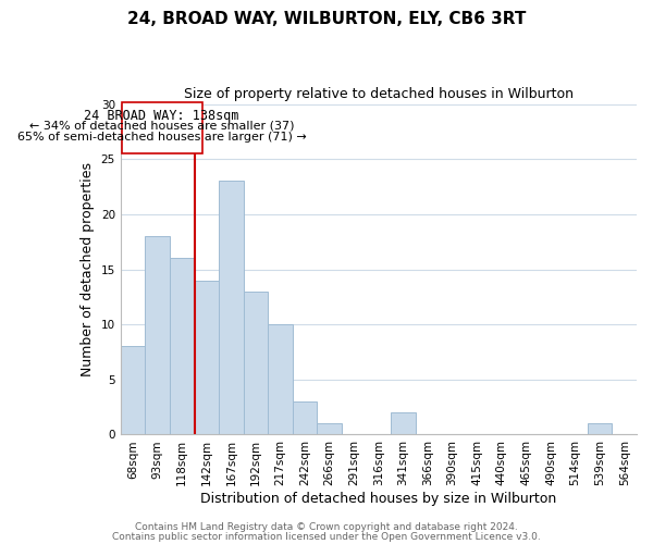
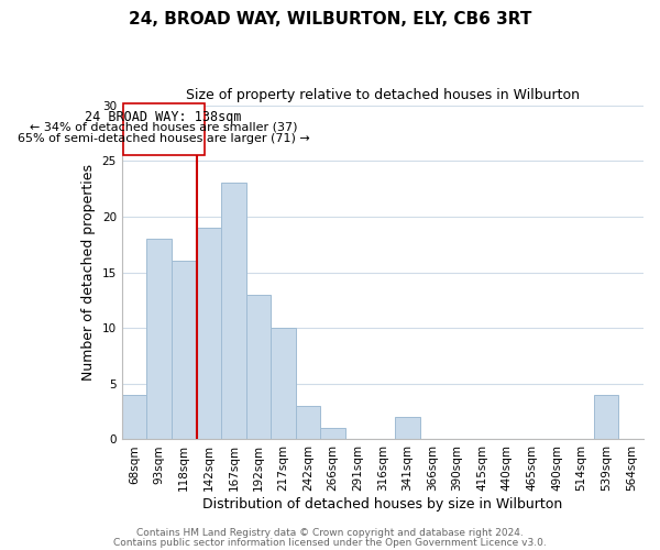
68sqm: 8 -> 4
142sqm: 14 -> 19
539sqm: 1 -> 4
